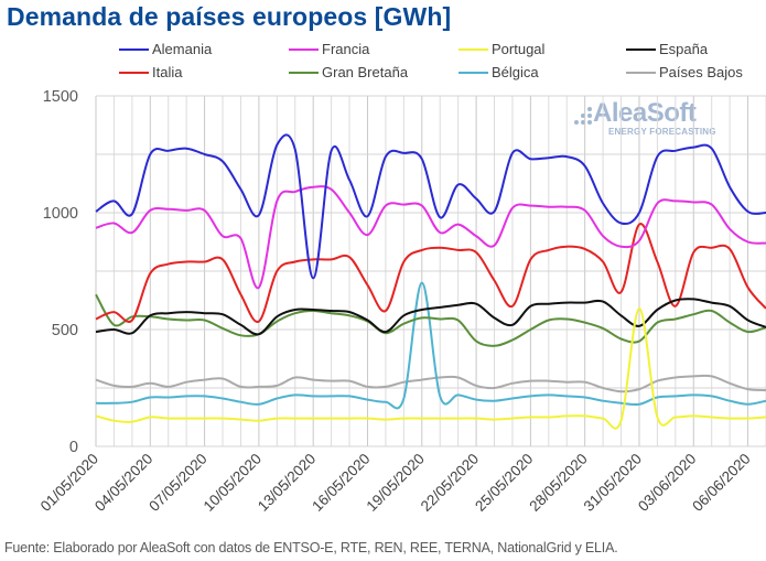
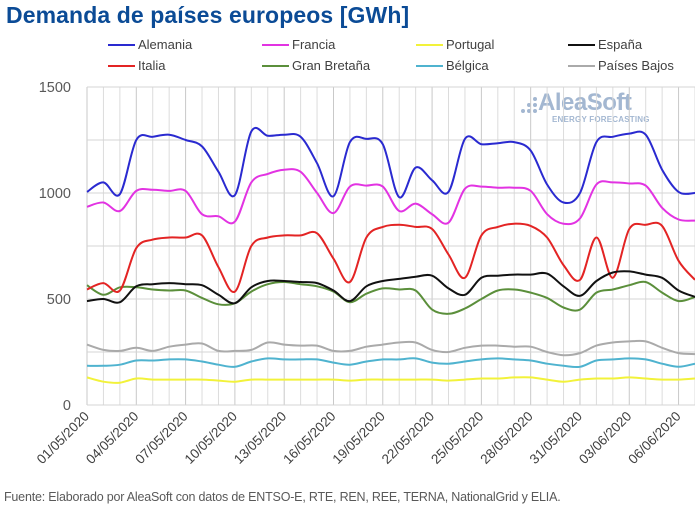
Gran Bretaña/01/05/2020: 650 -> 560
Francia/10/05/2020: 680 -> 860
Alemania/13/05/2020: 720 -> 1280
Bélgica/19/05/2020: 700 -> 220
Portugal/31/05/2020: 590 -> 120
Italia/31/05/2020: 950 -> 590
